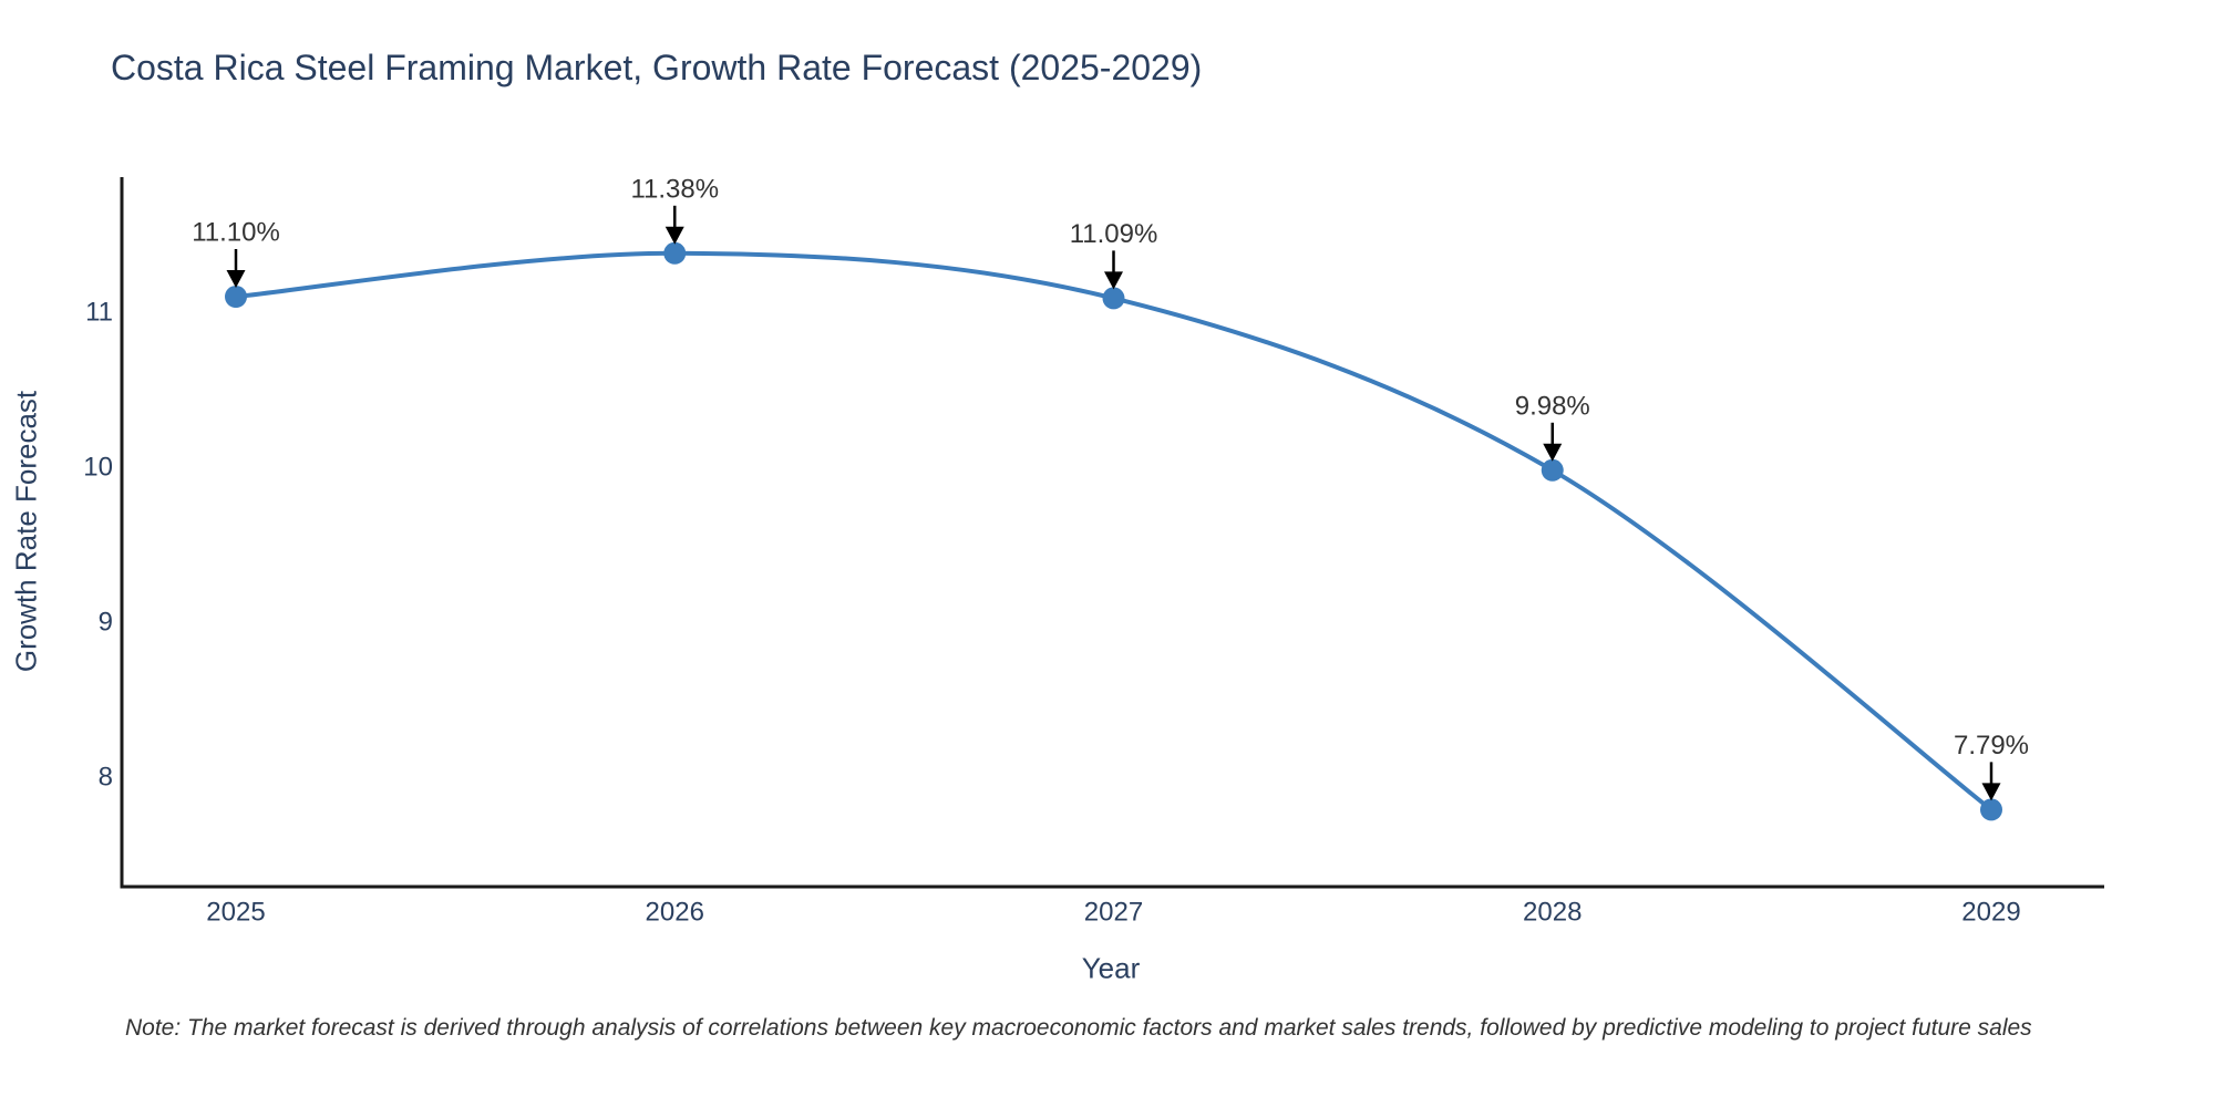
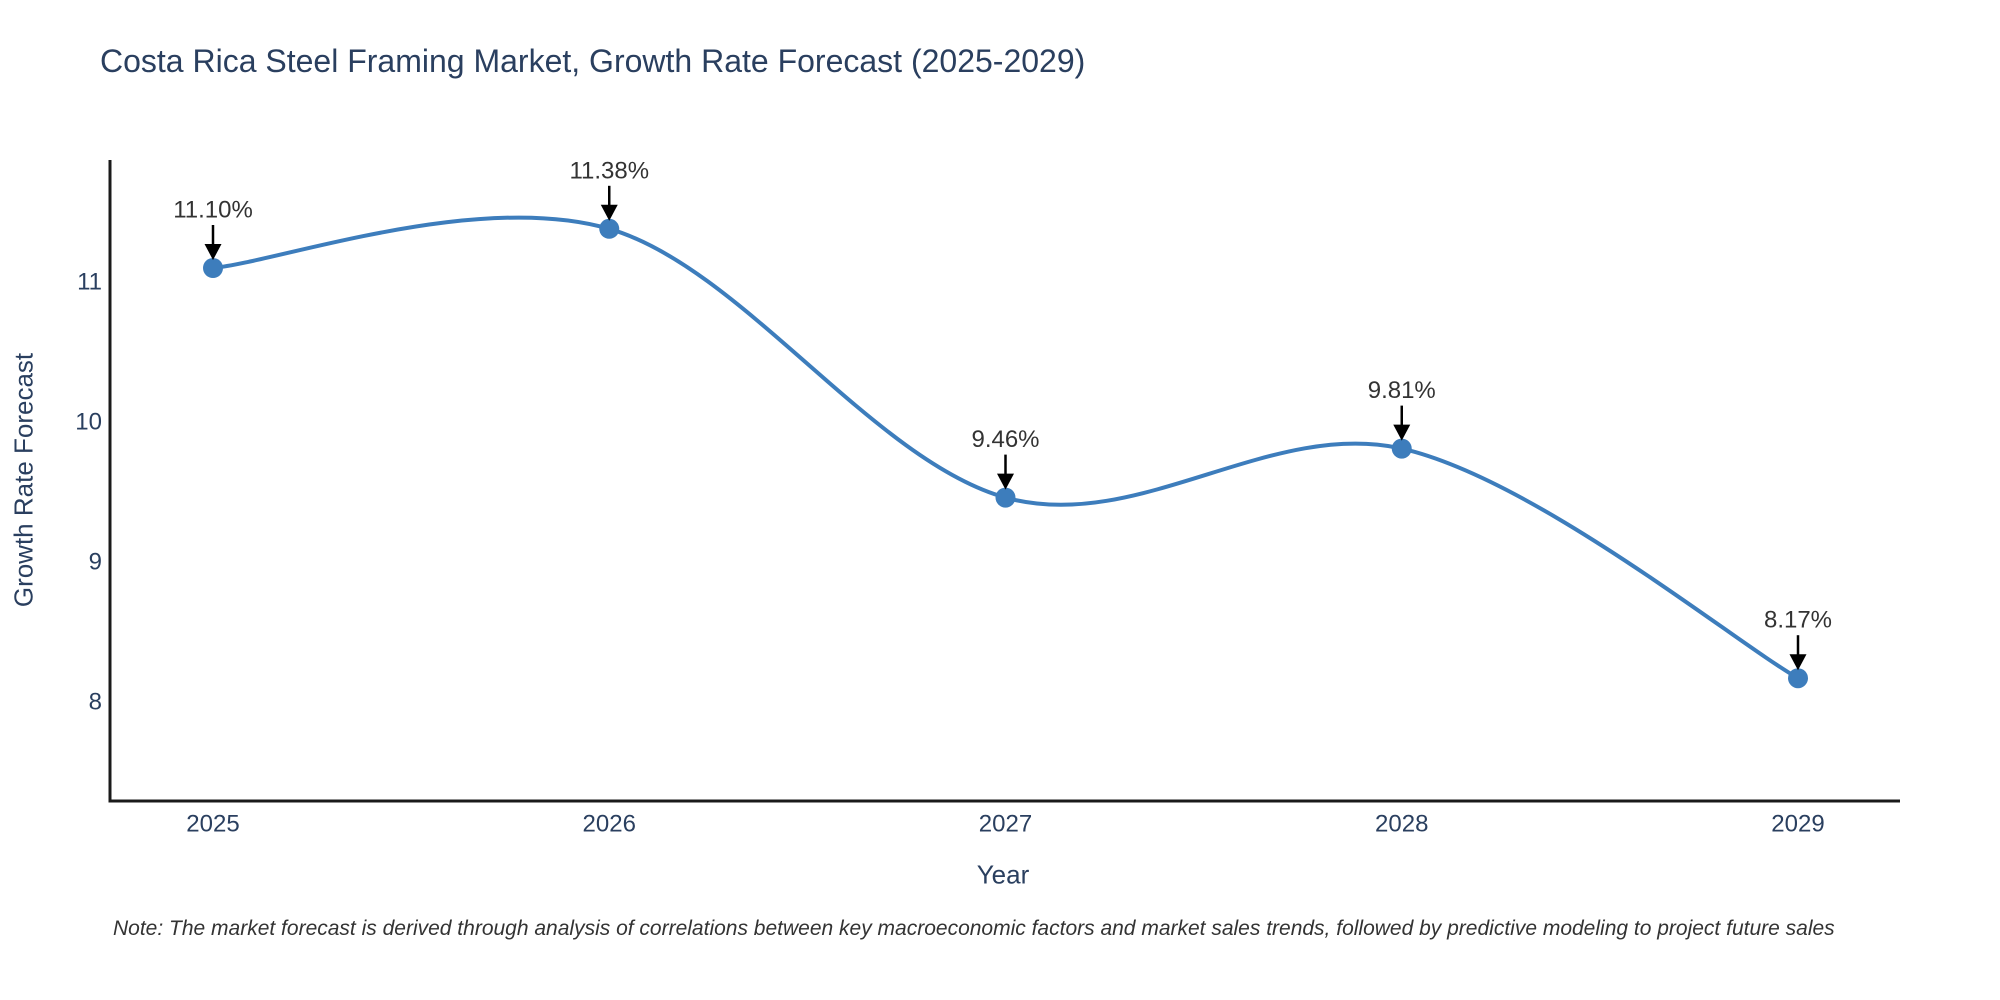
2027: 11.09% -> 9.46%
2028: 9.98% -> 9.81%
2029: 7.79% -> 8.17%
